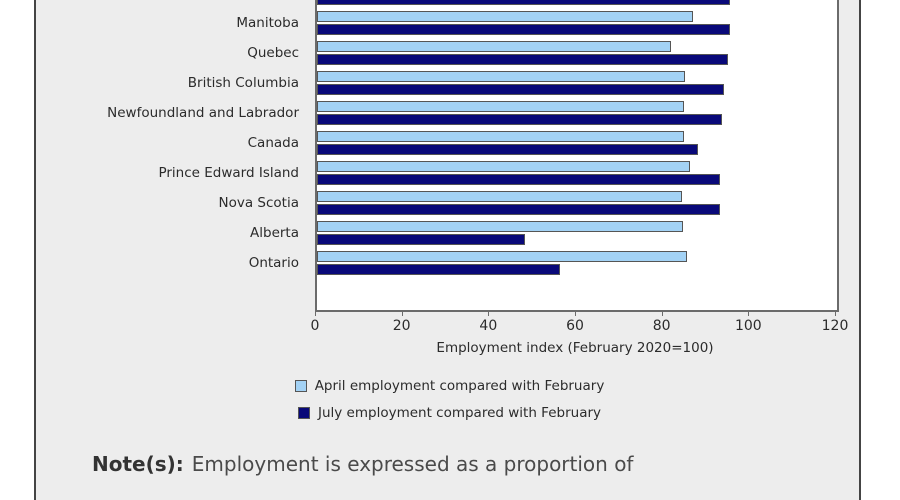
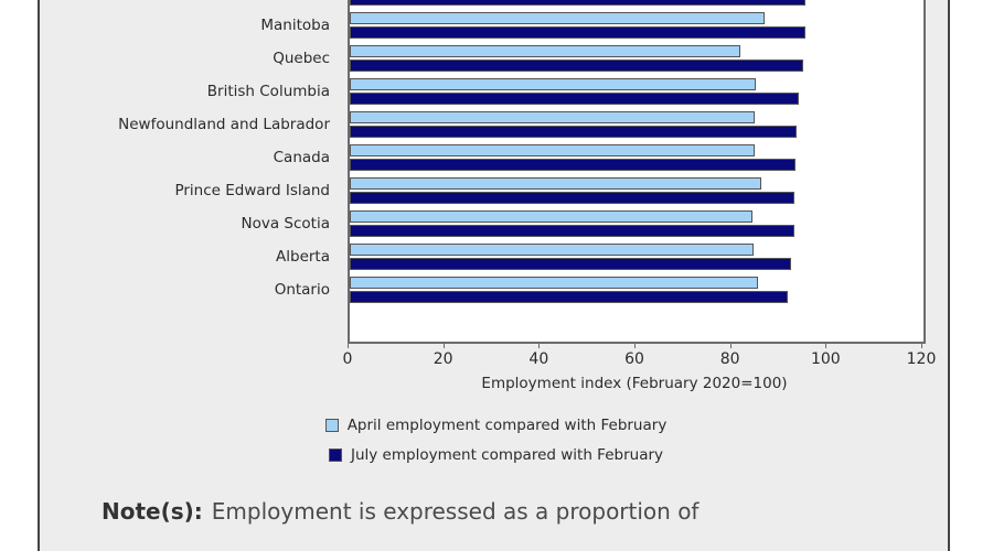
July employment compared with February/Canada: 88 -> 93
July employment compared with February/Alberta: 48 -> 92
July employment compared with February/Ontario: 56 -> 92
